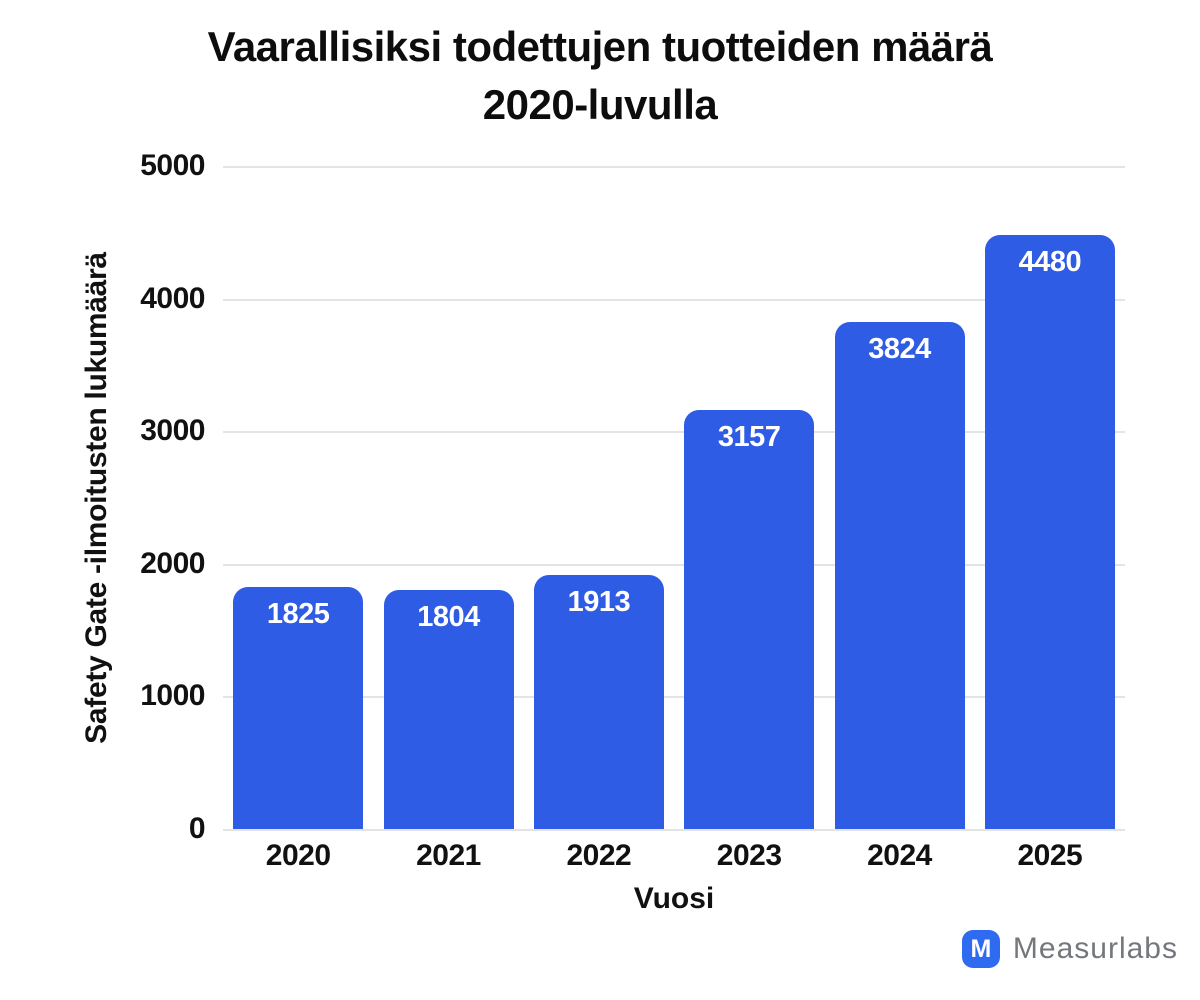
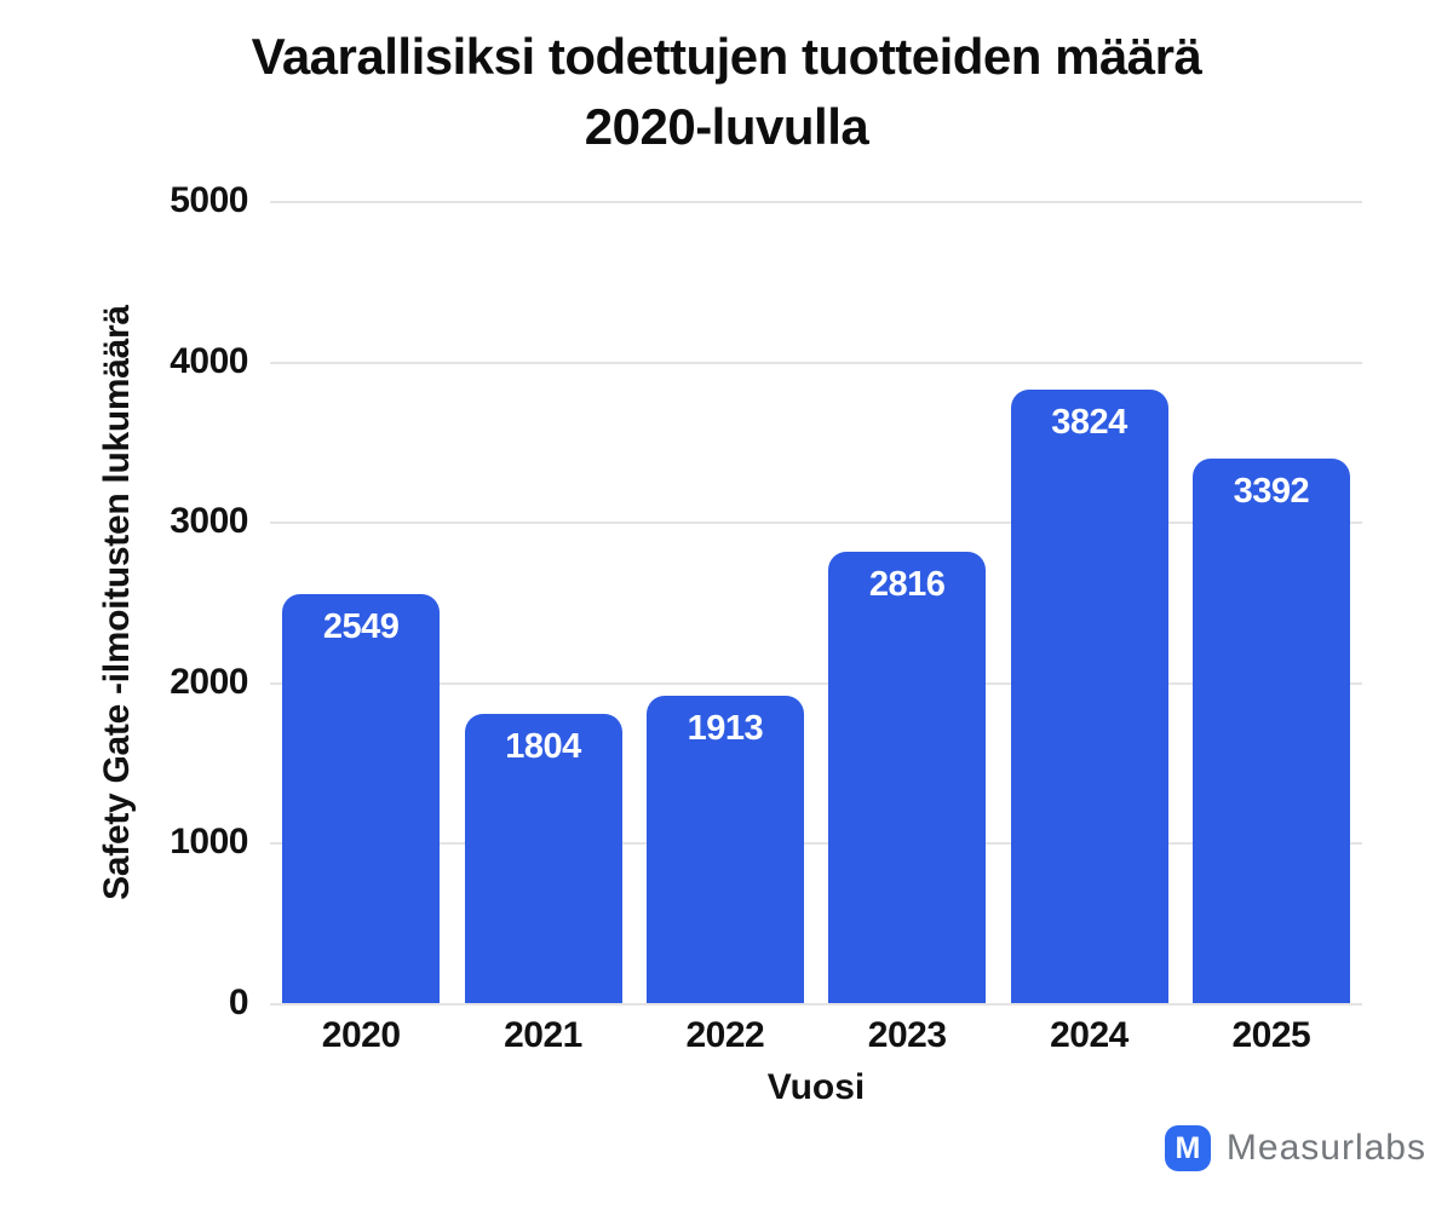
2020: 1825 -> 2549
2023: 3157 -> 2816
2025: 4480 -> 3392
